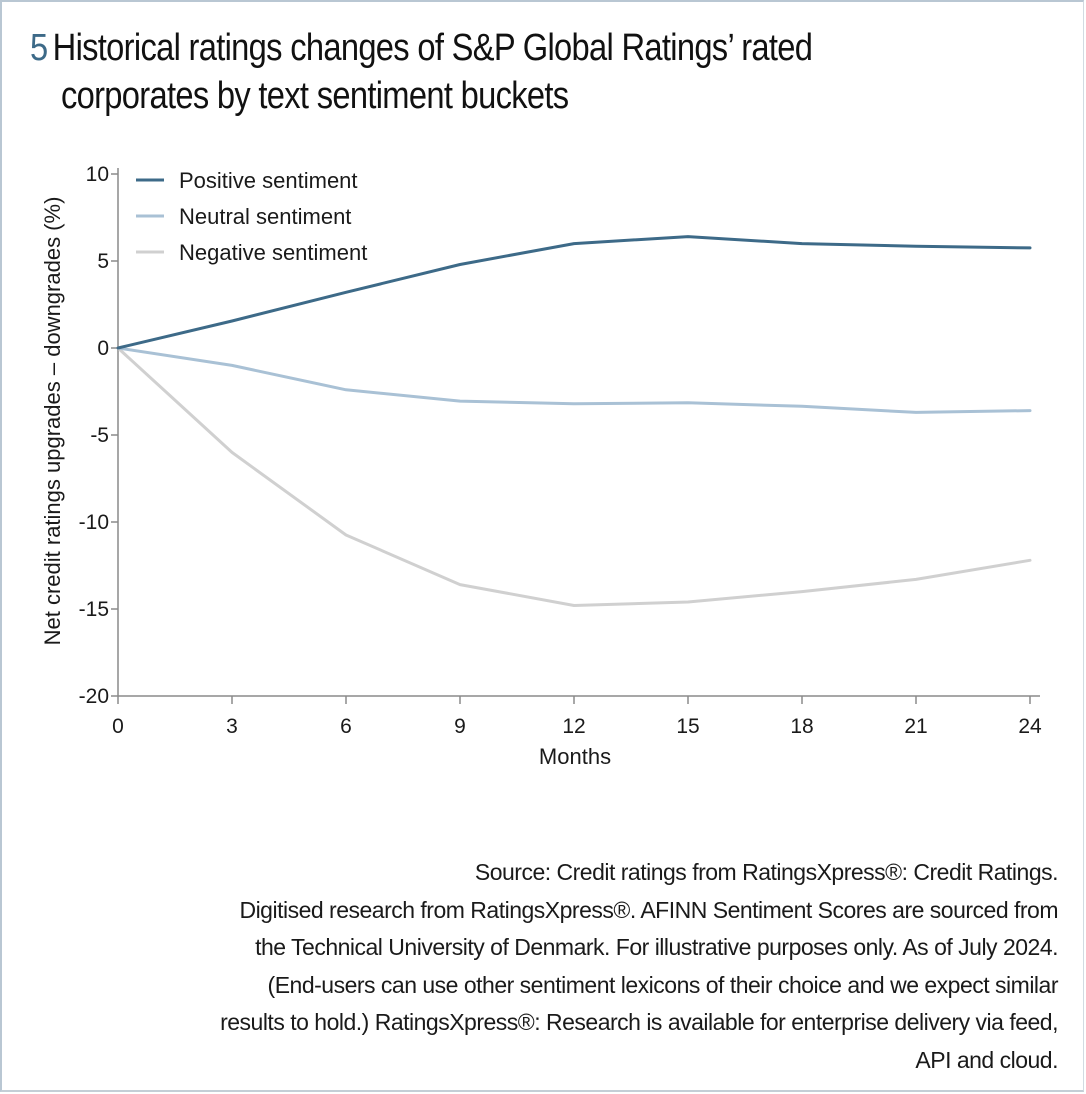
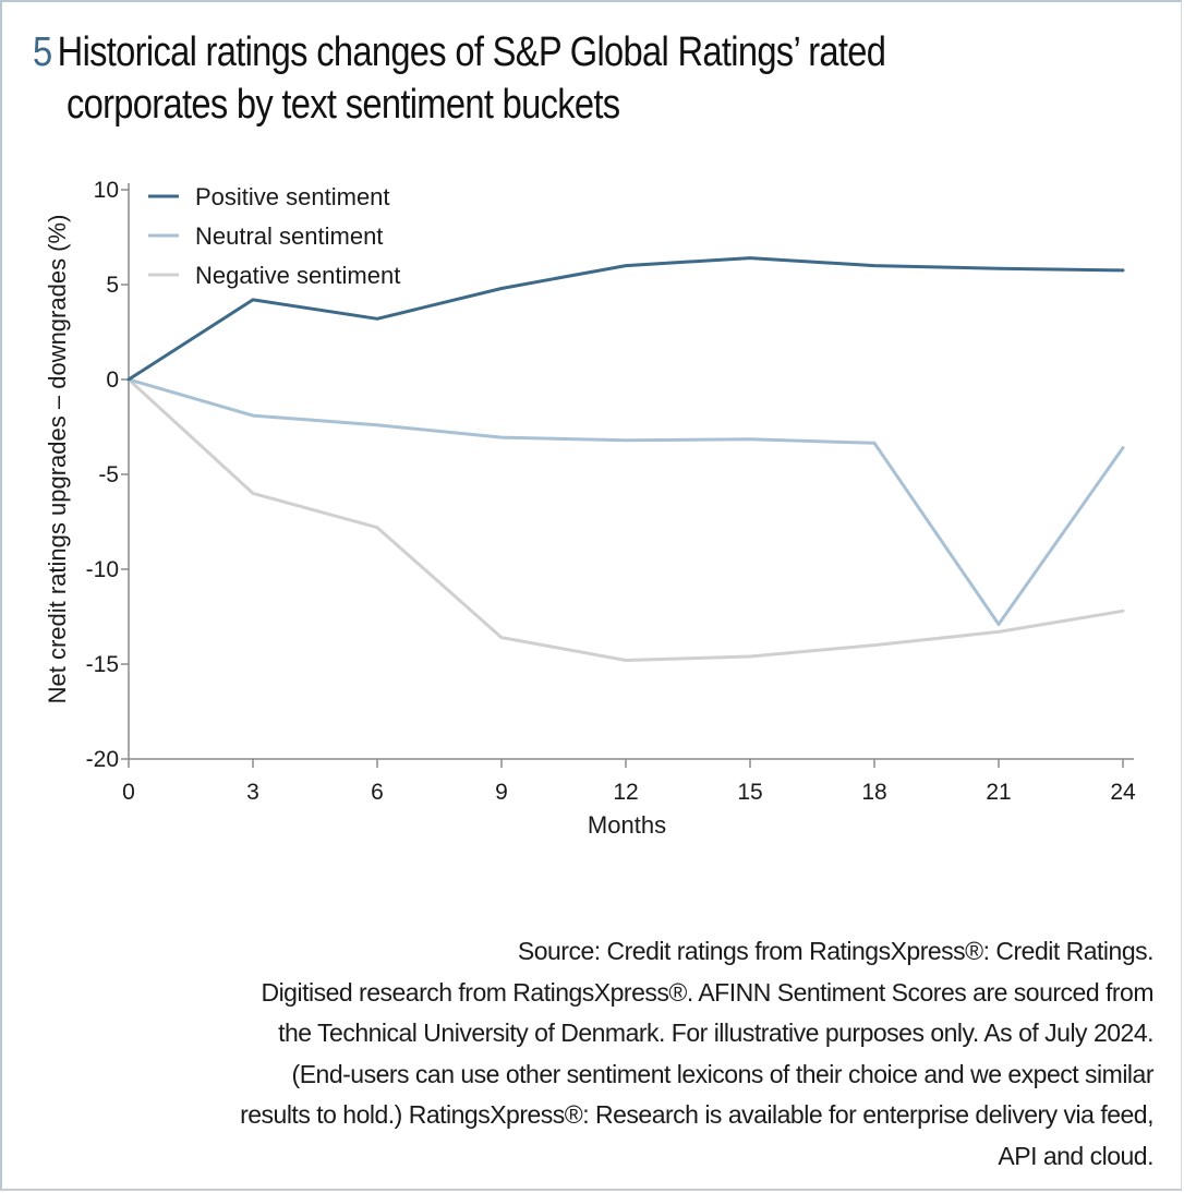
Positive sentiment/3: 1.6 -> 4.2
Neutral sentiment/3: -1.0 -> -1.9
Negative sentiment/6: -10.8 -> -7.8
Neutral sentiment/21: -3.7 -> -12.9
